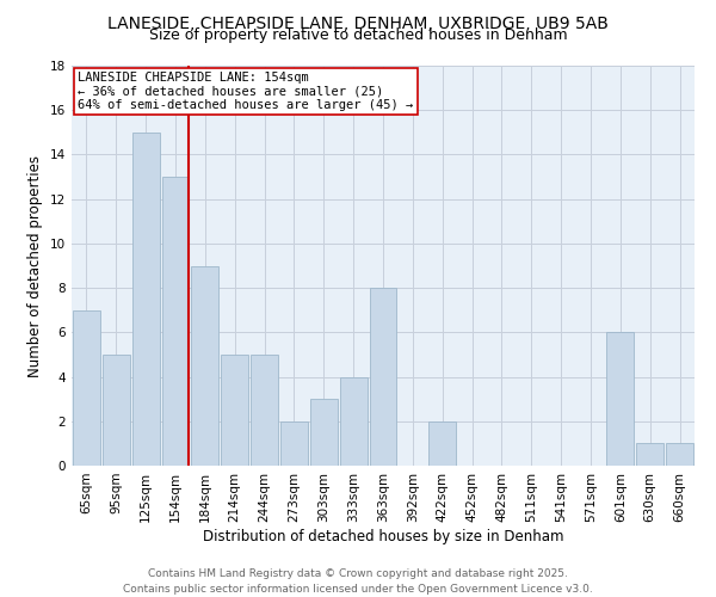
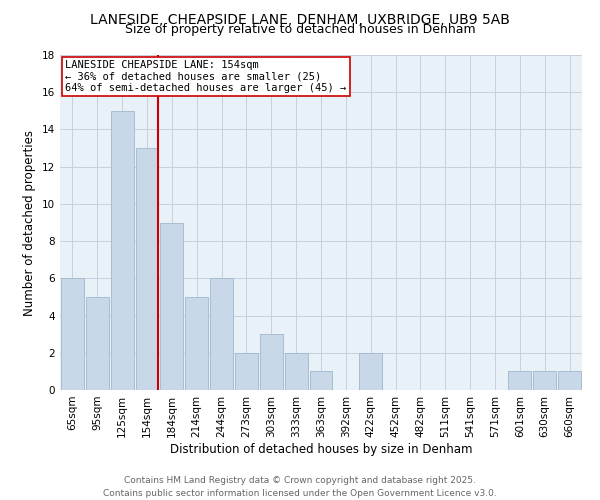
65sqm: 7 -> 6
244sqm: 5 -> 6
333sqm: 4 -> 2
363sqm: 8 -> 1
601sqm: 6 -> 1
